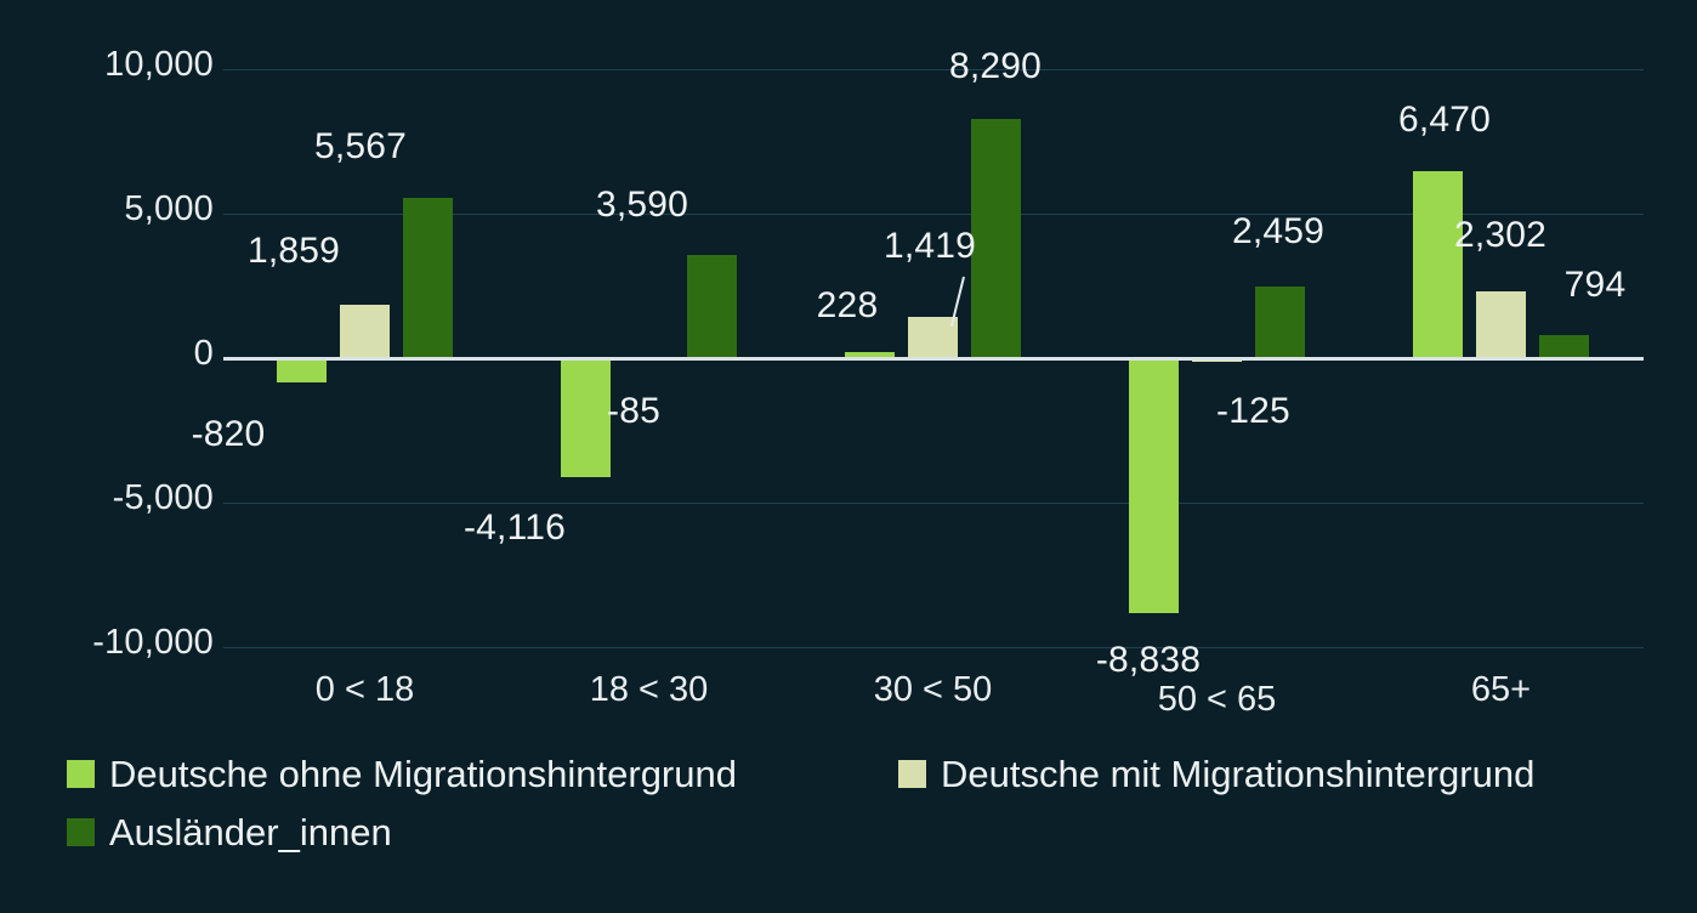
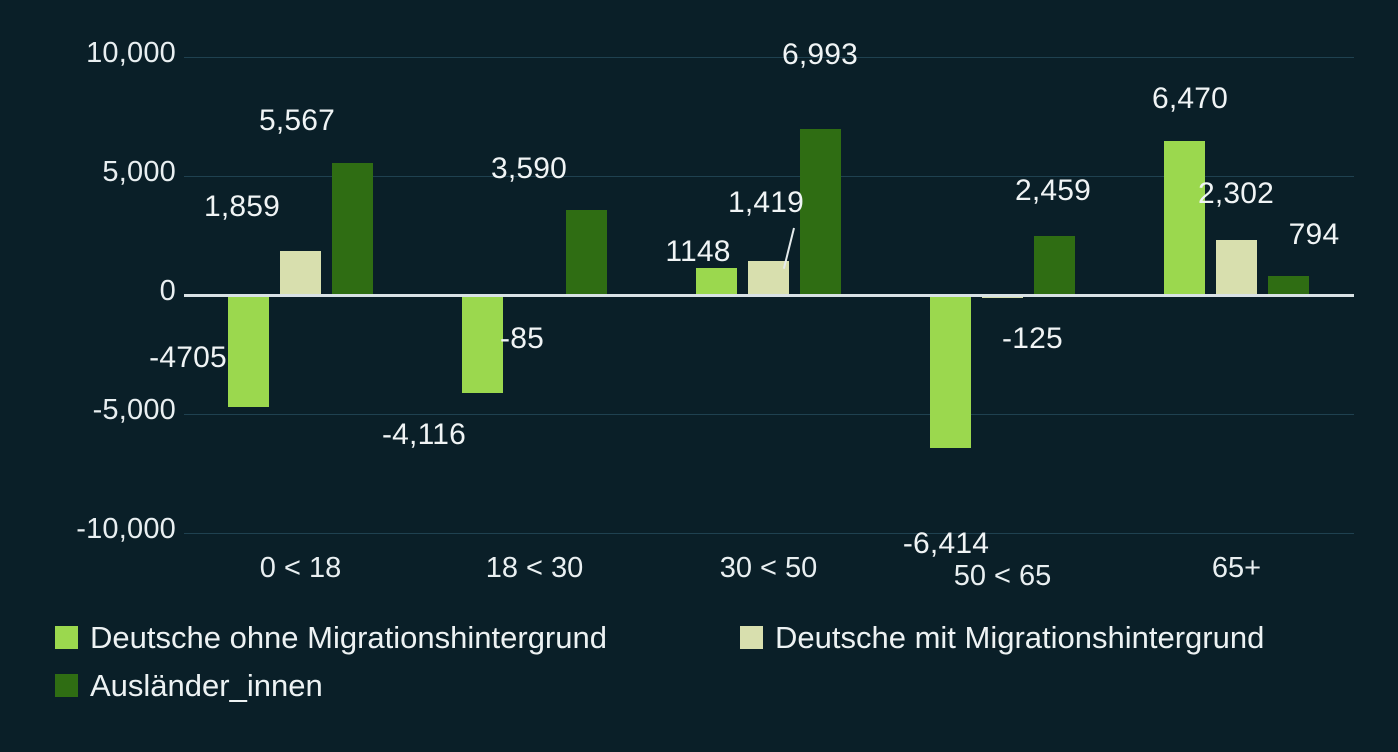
Deutsche ohne Migrationshintergrund/0 < 18: -820 -> -4705
Deutsche ohne Migrationshintergrund/30 < 50: 228 -> 1148
Ausländer_innen/30 < 50: 8,290 -> 6,993
Deutsche ohne Migrationshintergrund/50 < 65: -8,838 -> -6,414
